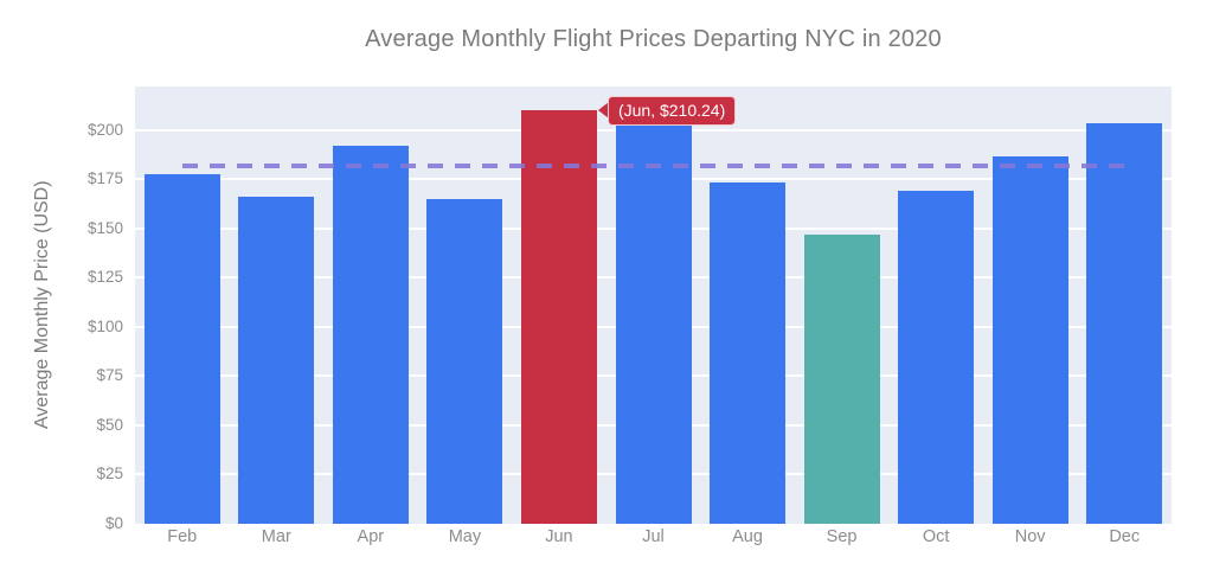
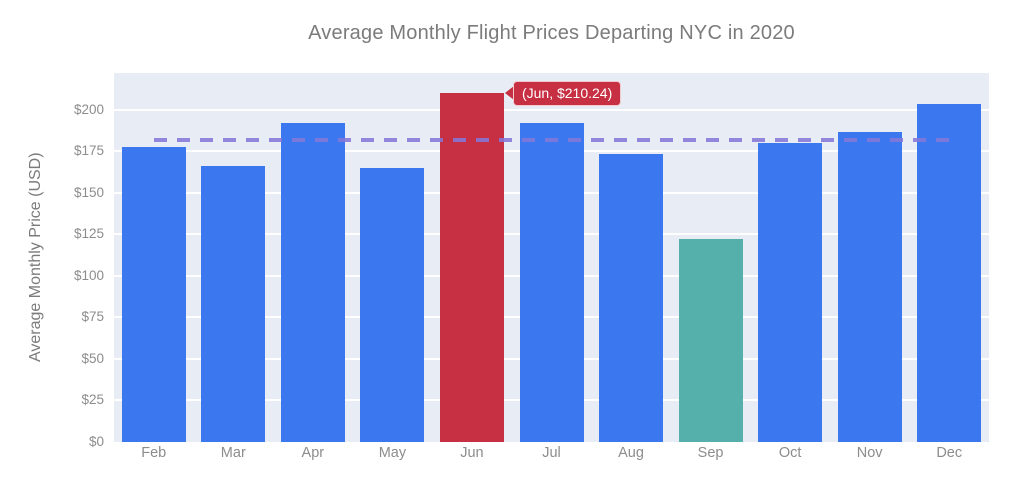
Jul: $203 -> $192
Sep: $147 -> $122
Oct: $169 -> $180
